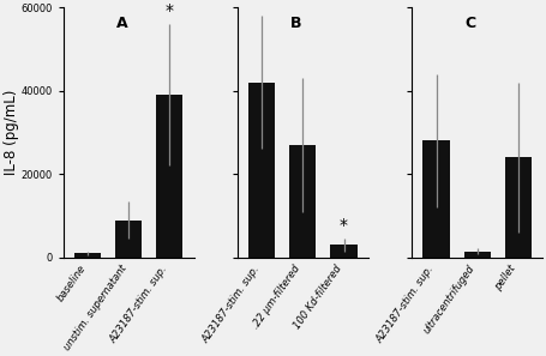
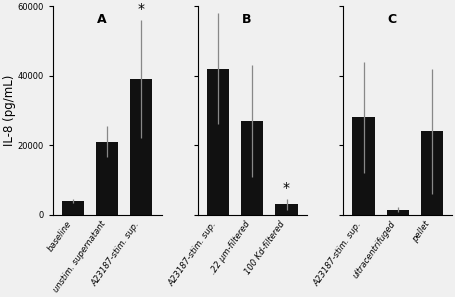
baseline: 1000 -> 4000
unstim. supernatant: 9000 -> 21000
